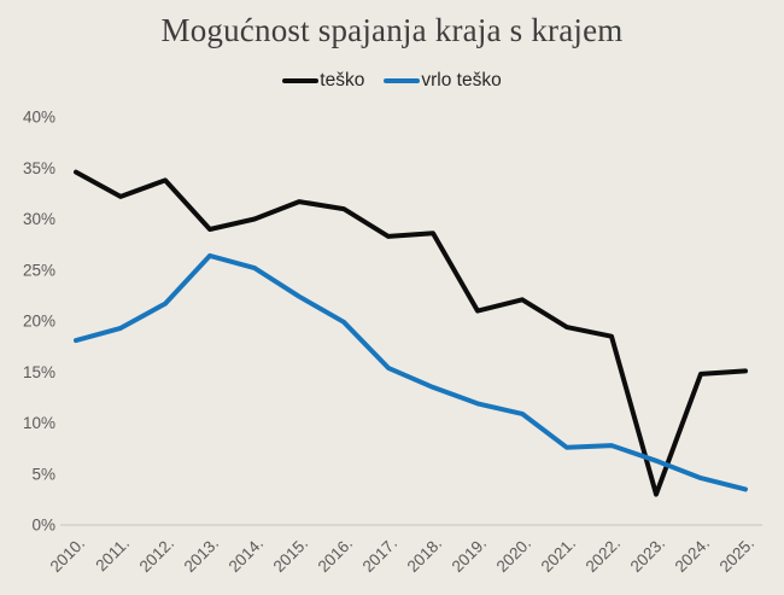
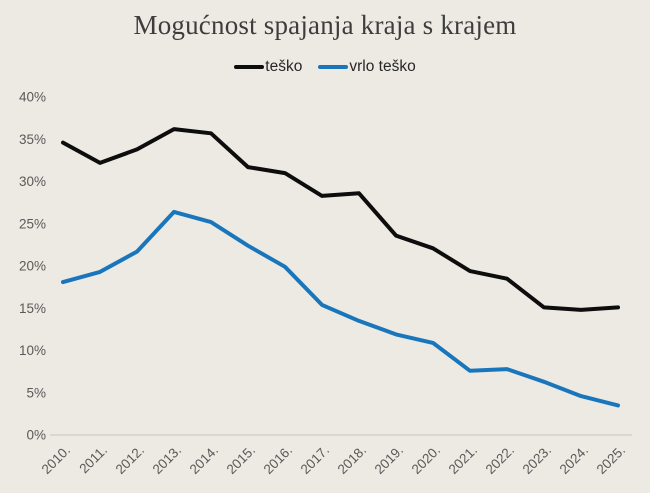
teško/2013.: 29% -> 36%
teško/2014.: 30% -> 36%
teško/2019.: 21% -> 24%
teško/2023.: 3% -> 15%
